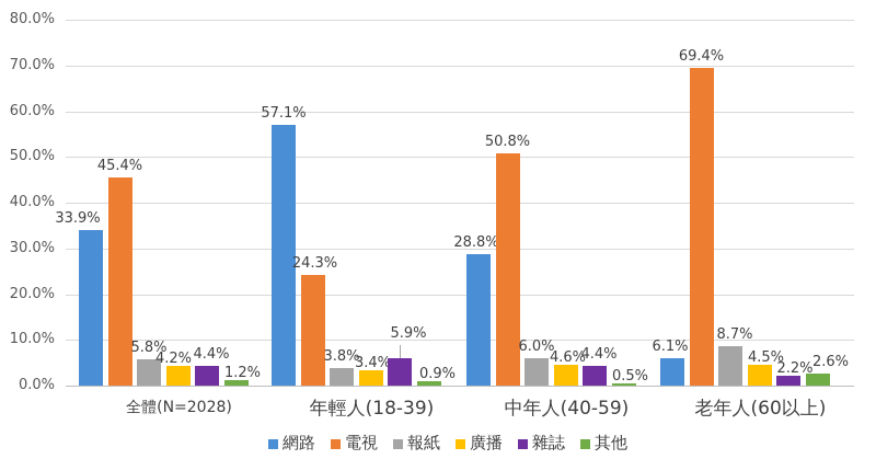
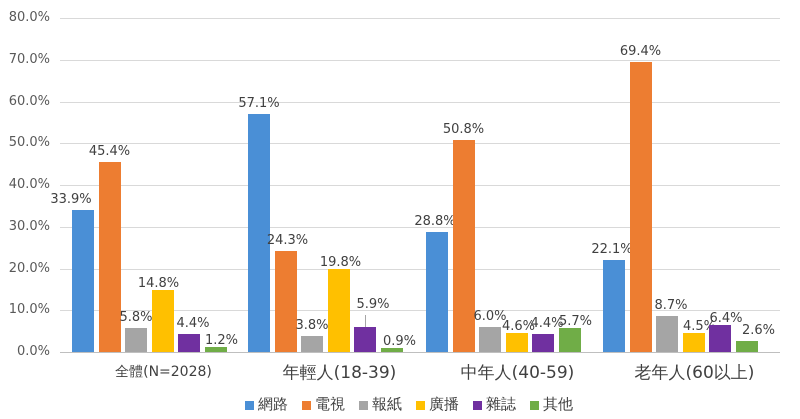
廣播/全體(N=2028): 4.2% -> 14.8%
廣播/年輕人(18-39): 3.4% -> 19.8%
其他/中年人(40-59): 0.5% -> 5.7%
網路/老年人(60以上): 6.1% -> 22.1%
雜誌/老年人(60以上): 2.2% -> 6.4%
